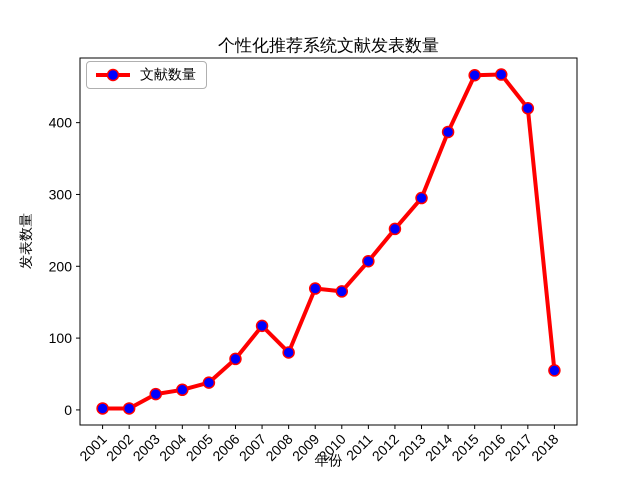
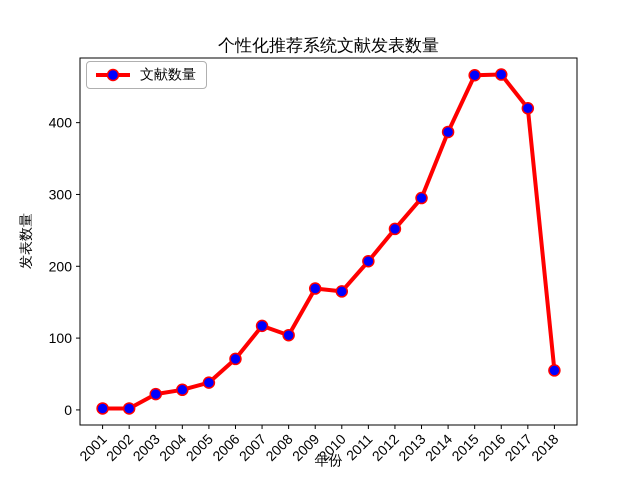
2008: 80 -> 100
